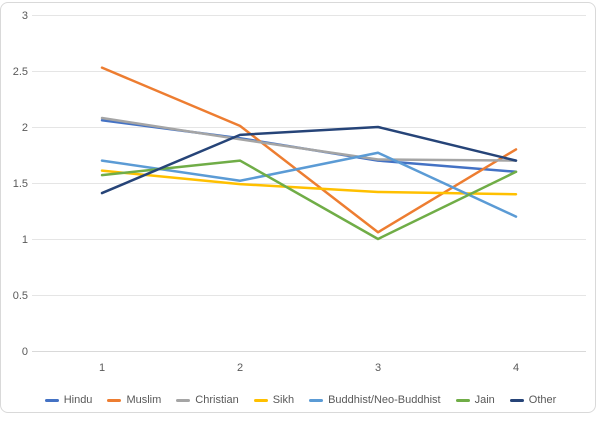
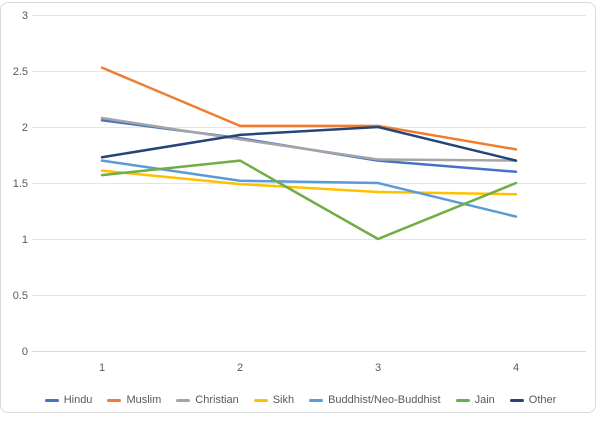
Other/1: 1.41 -> 1.73
Muslim/3: 1.06 -> 2.01
Buddhist/Neo-Buddhist/3: 1.77 -> 1.50
Jain/4: 1.60 -> 1.50
